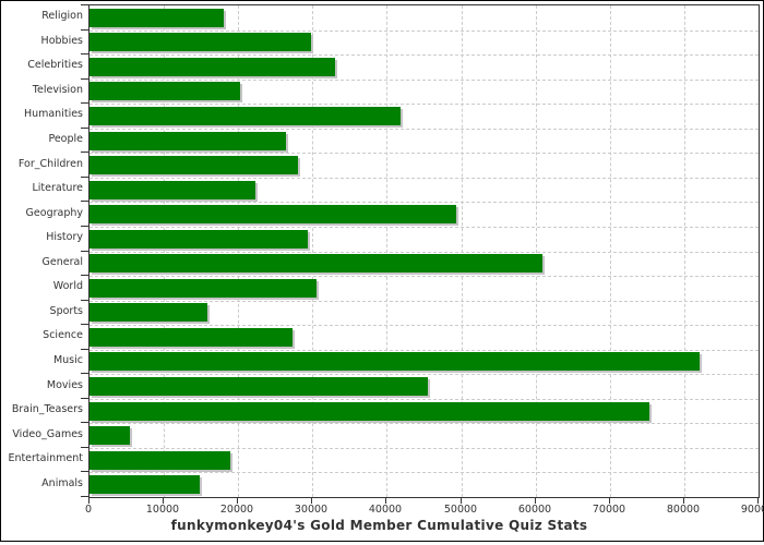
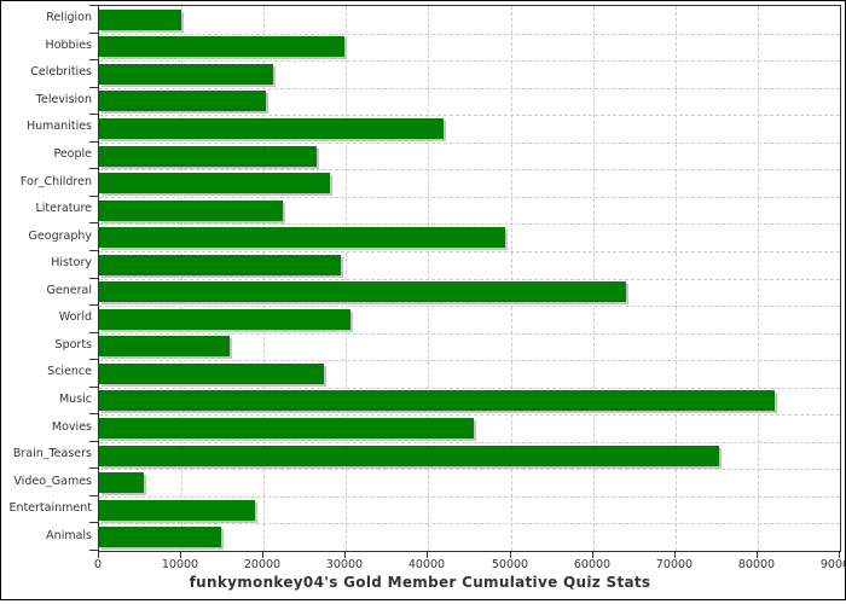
Religion: 18000 -> 10000
Celebrities: 33000 -> 21000
General: 61000 -> 64000
